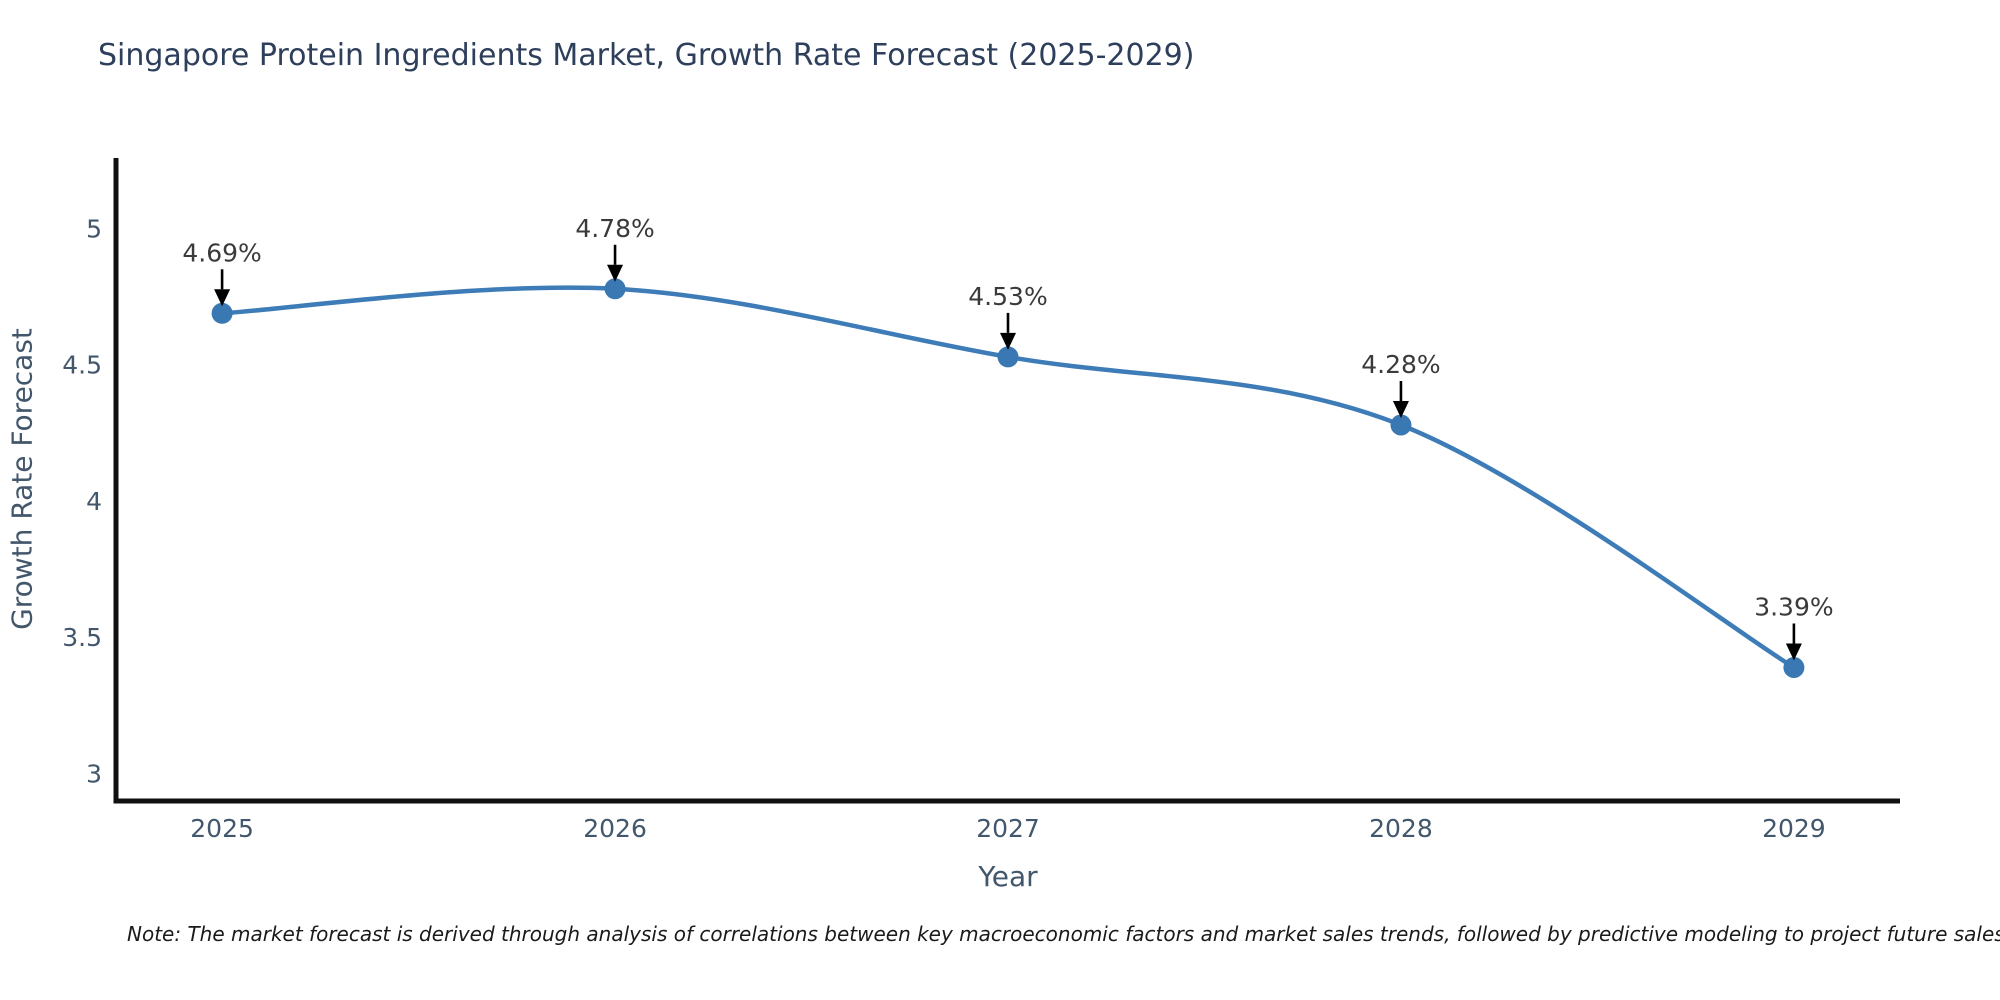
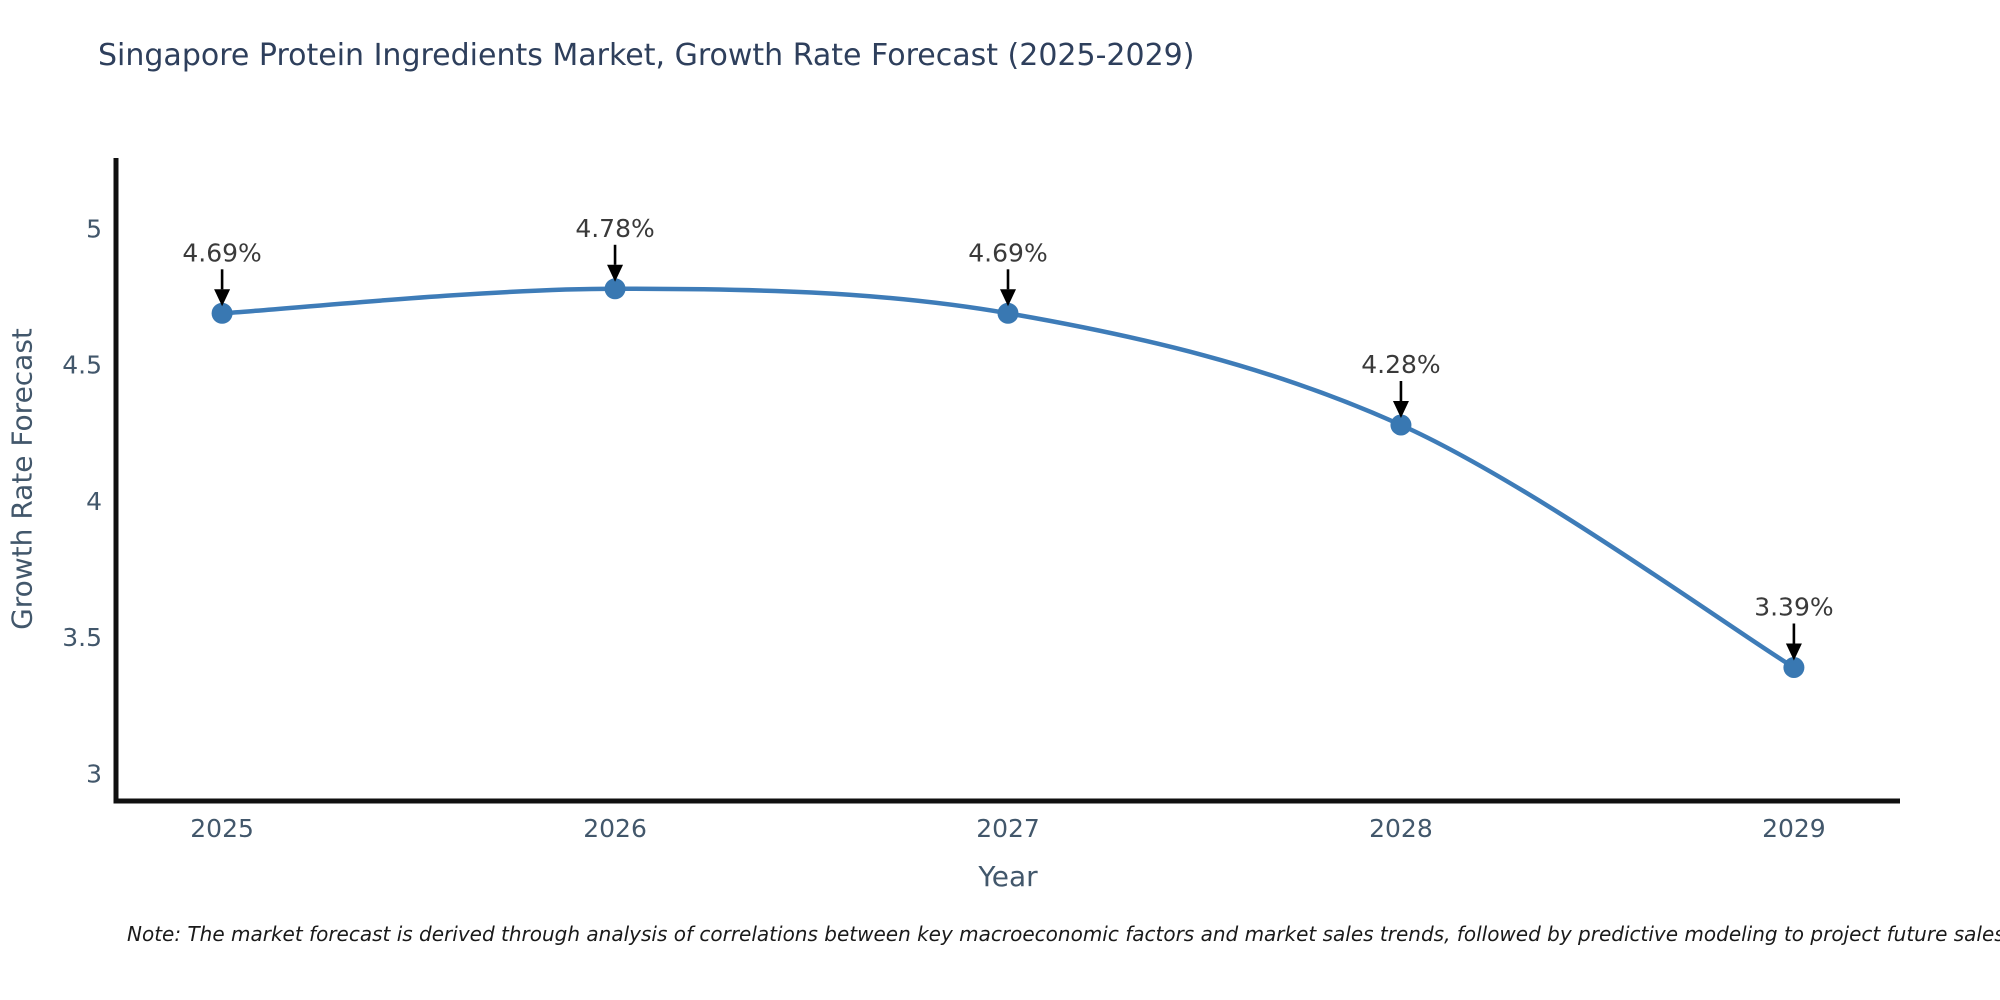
2027: 4.53% -> 4.69%
